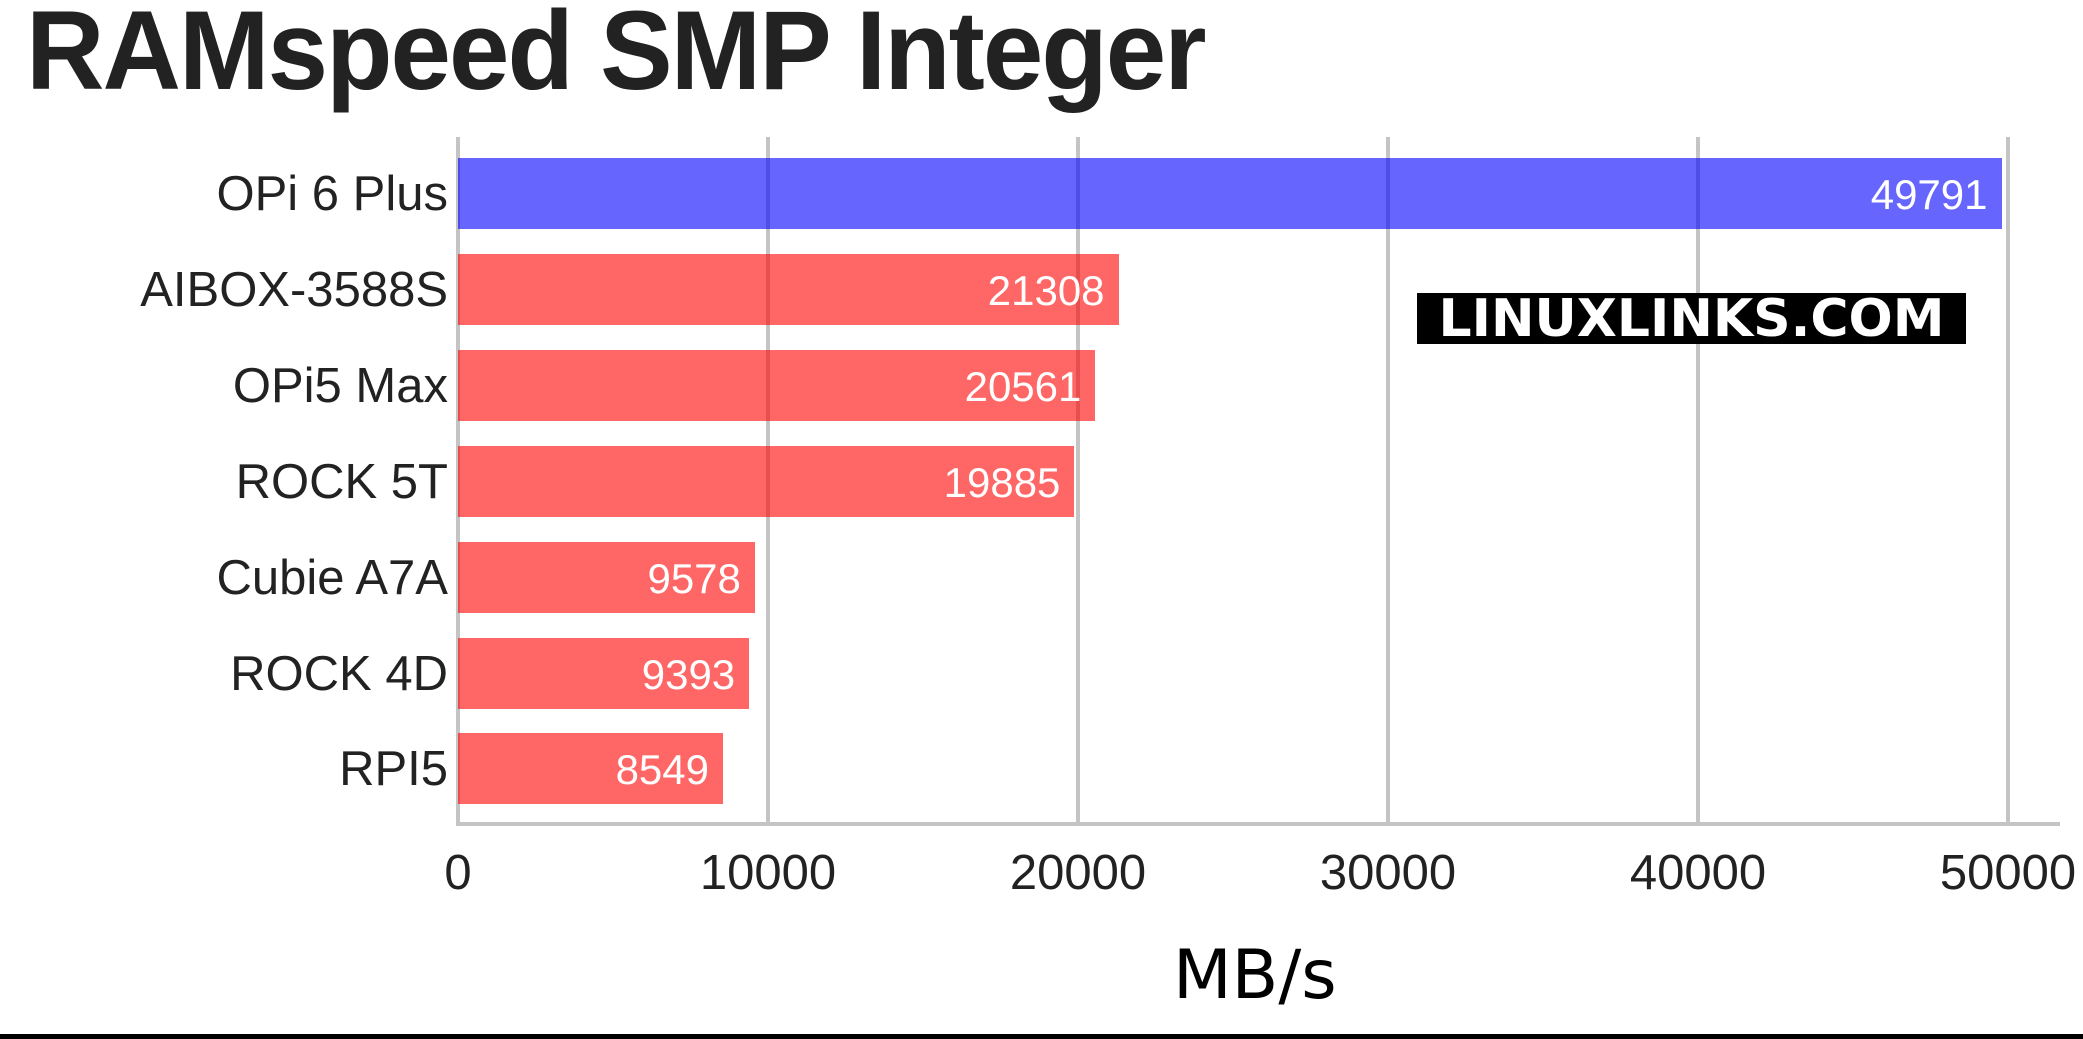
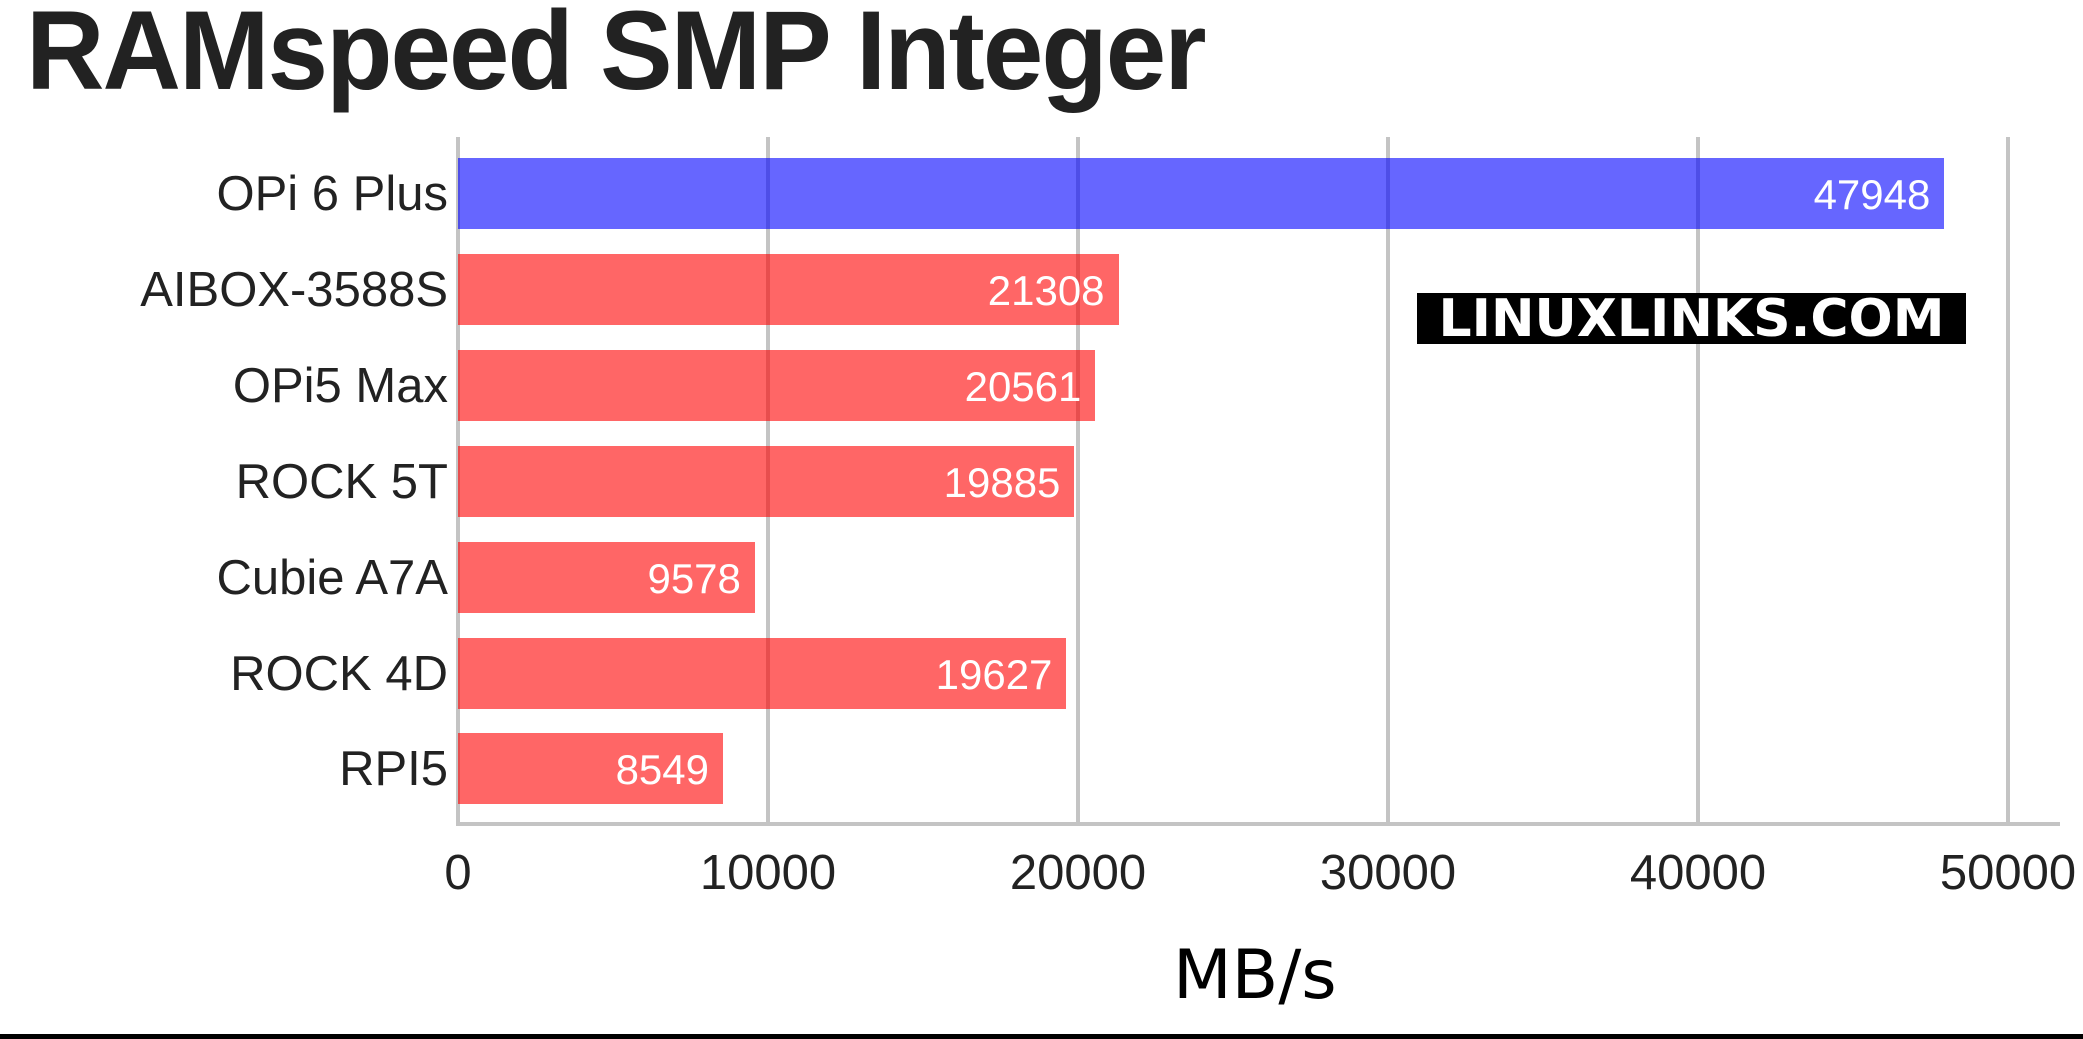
OPi 6 Plus: 49791 -> 47948
ROCK 4D: 9393 -> 19627
